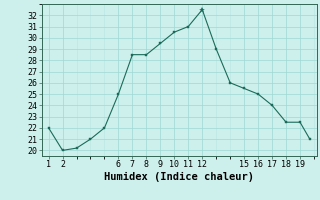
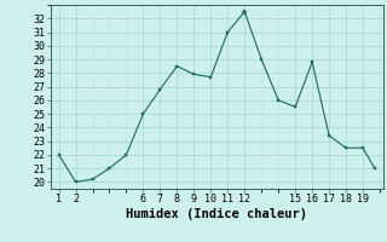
7: 28.5 -> 26.8
9: 29.5 -> 27.9
10: 30.5 -> 27.7
16: 25.0 -> 28.8
17: 24.0 -> 23.4
